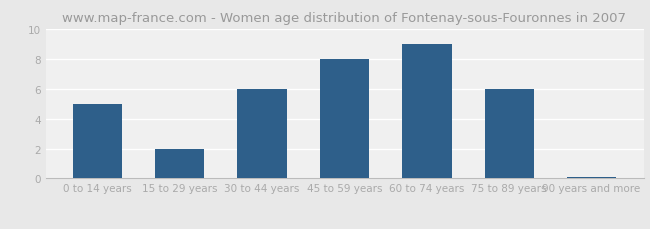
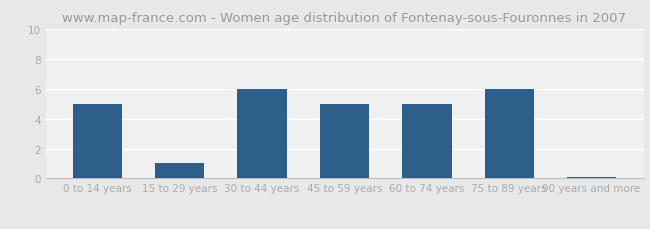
15 to 29 years: 2.0 -> 1.0
45 to 59 years: 8.0 -> 5.0
60 to 74 years: 9.0 -> 5.0
